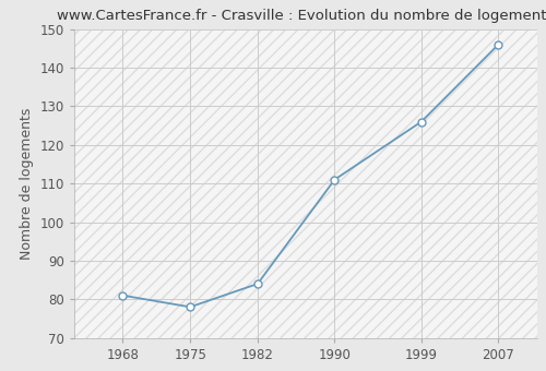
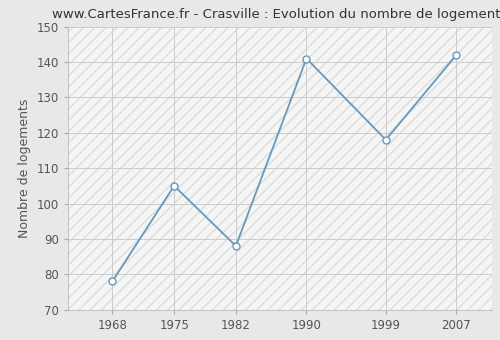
1968: 81 -> 78
1975: 78 -> 105
1982: 84 -> 88
1990: 111 -> 141
1999: 126 -> 118
2007: 146 -> 142
